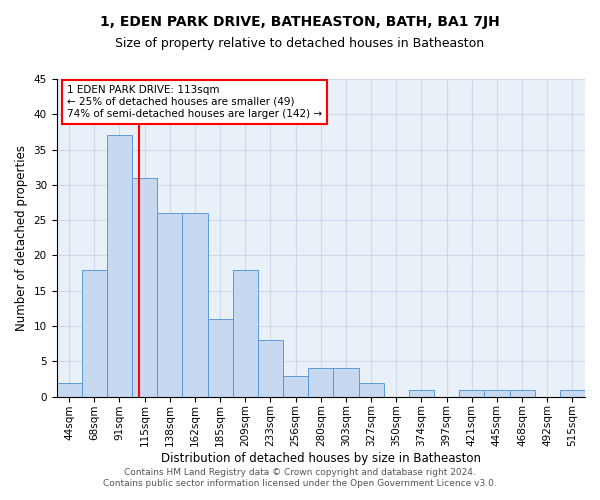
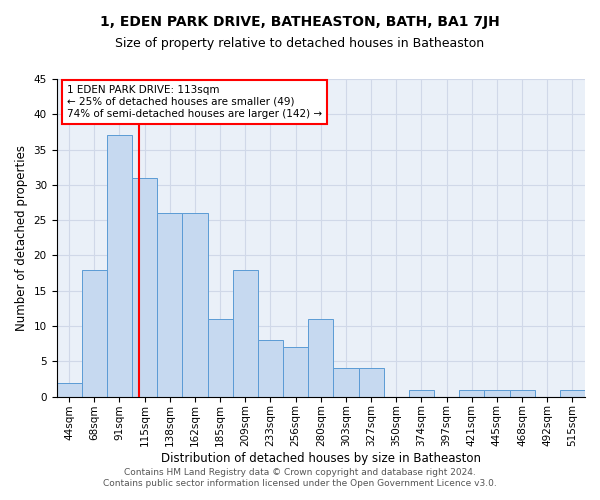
256sqm: 3 -> 7
280sqm: 4 -> 11
327sqm: 2 -> 4
